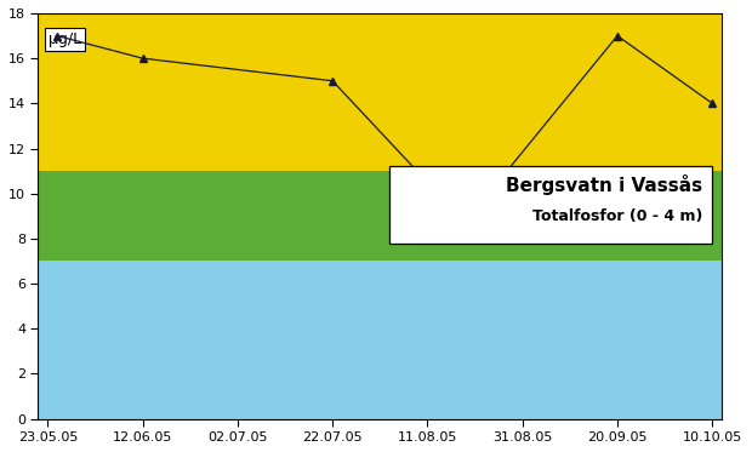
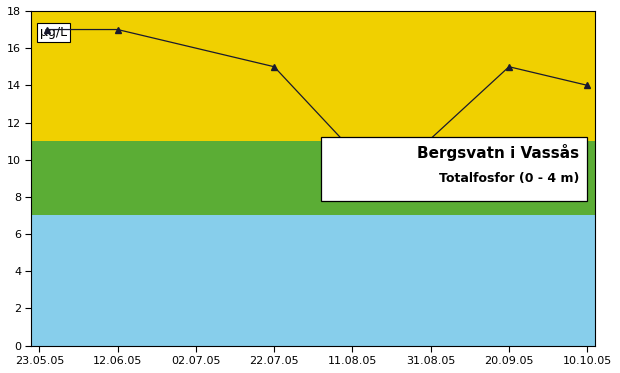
12.06.05: 16.0 -> 17.0
20.09.05: 17.0 -> 15.0
